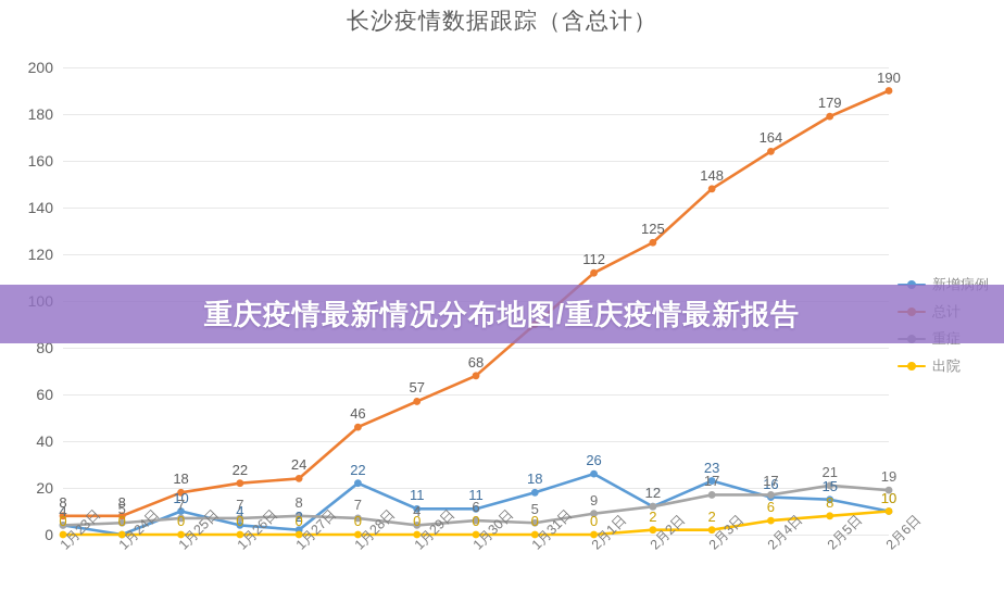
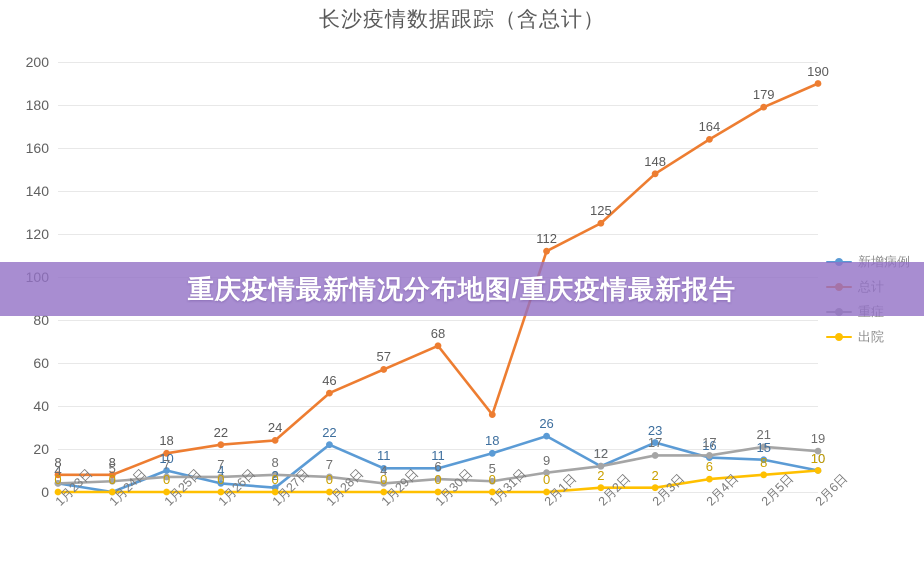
总计/1月31日: 90 -> 36
